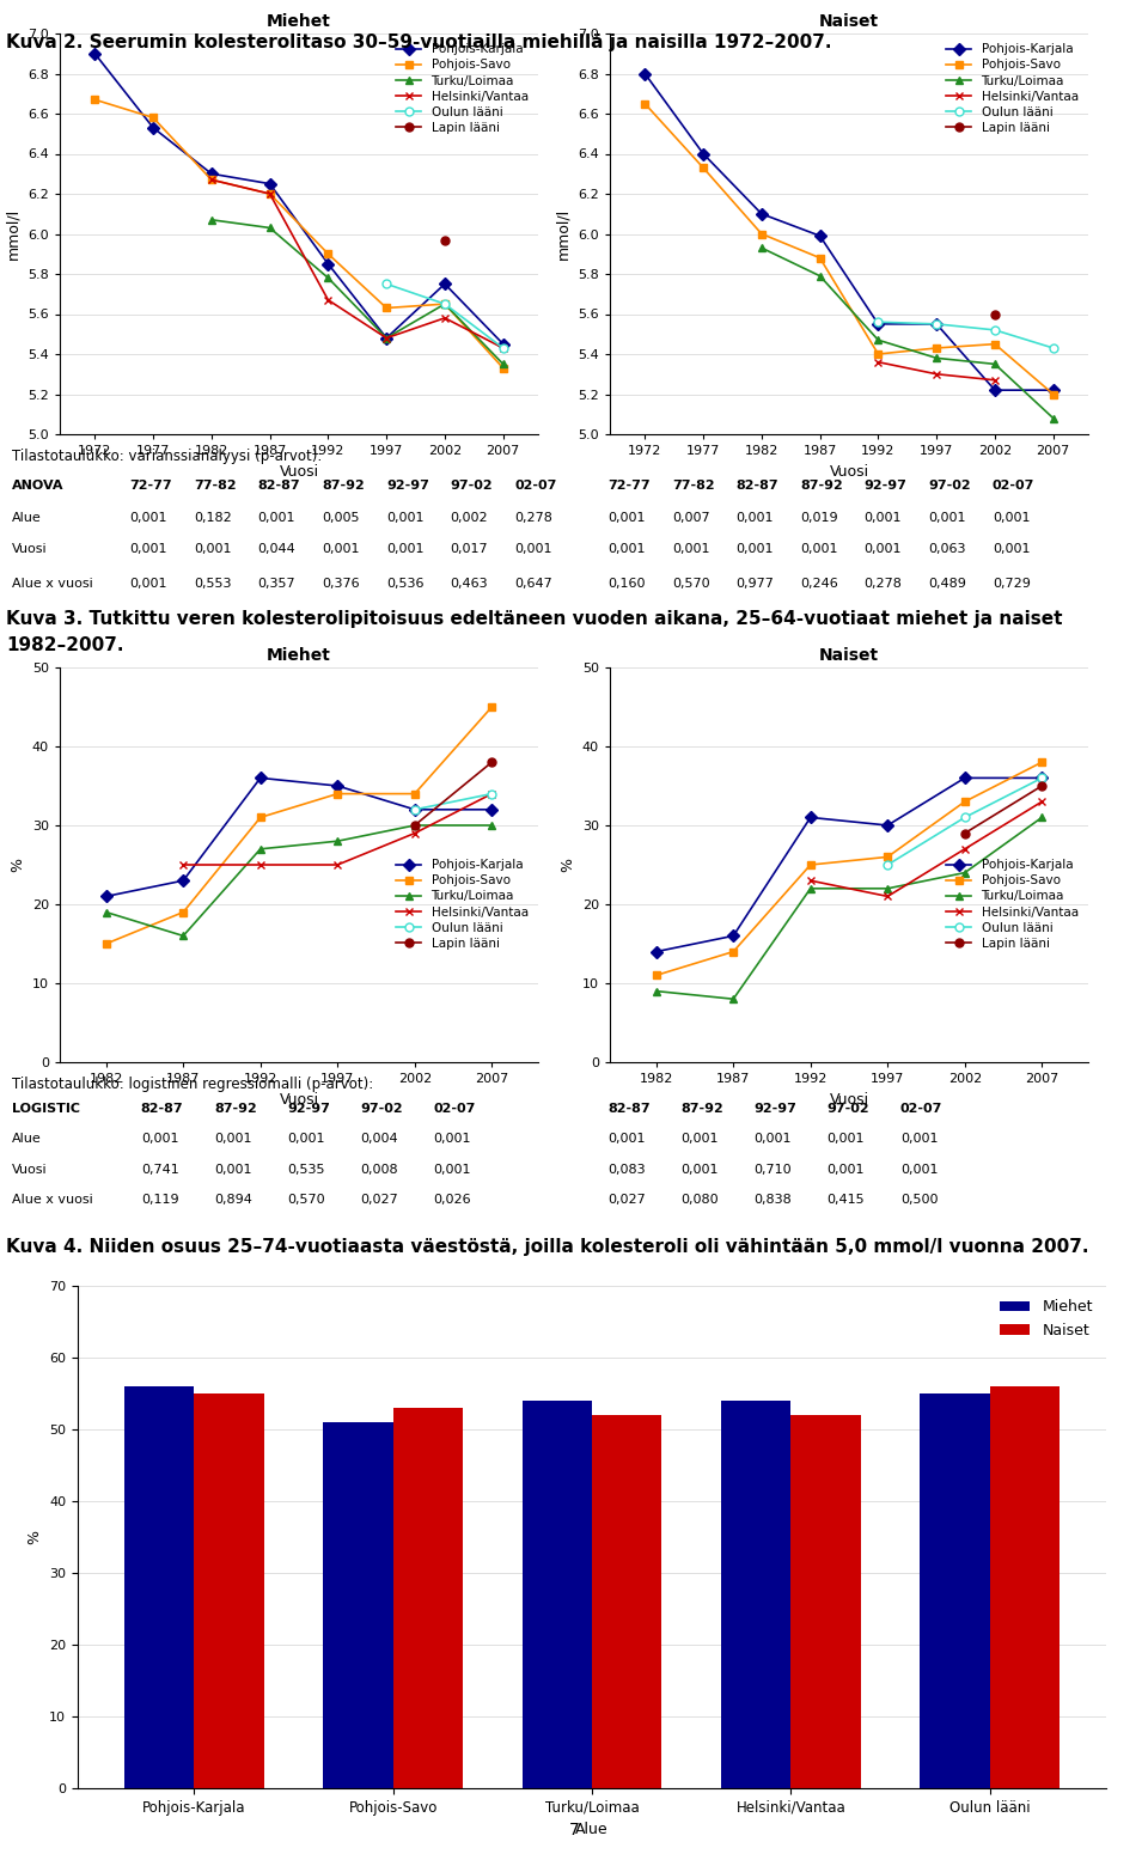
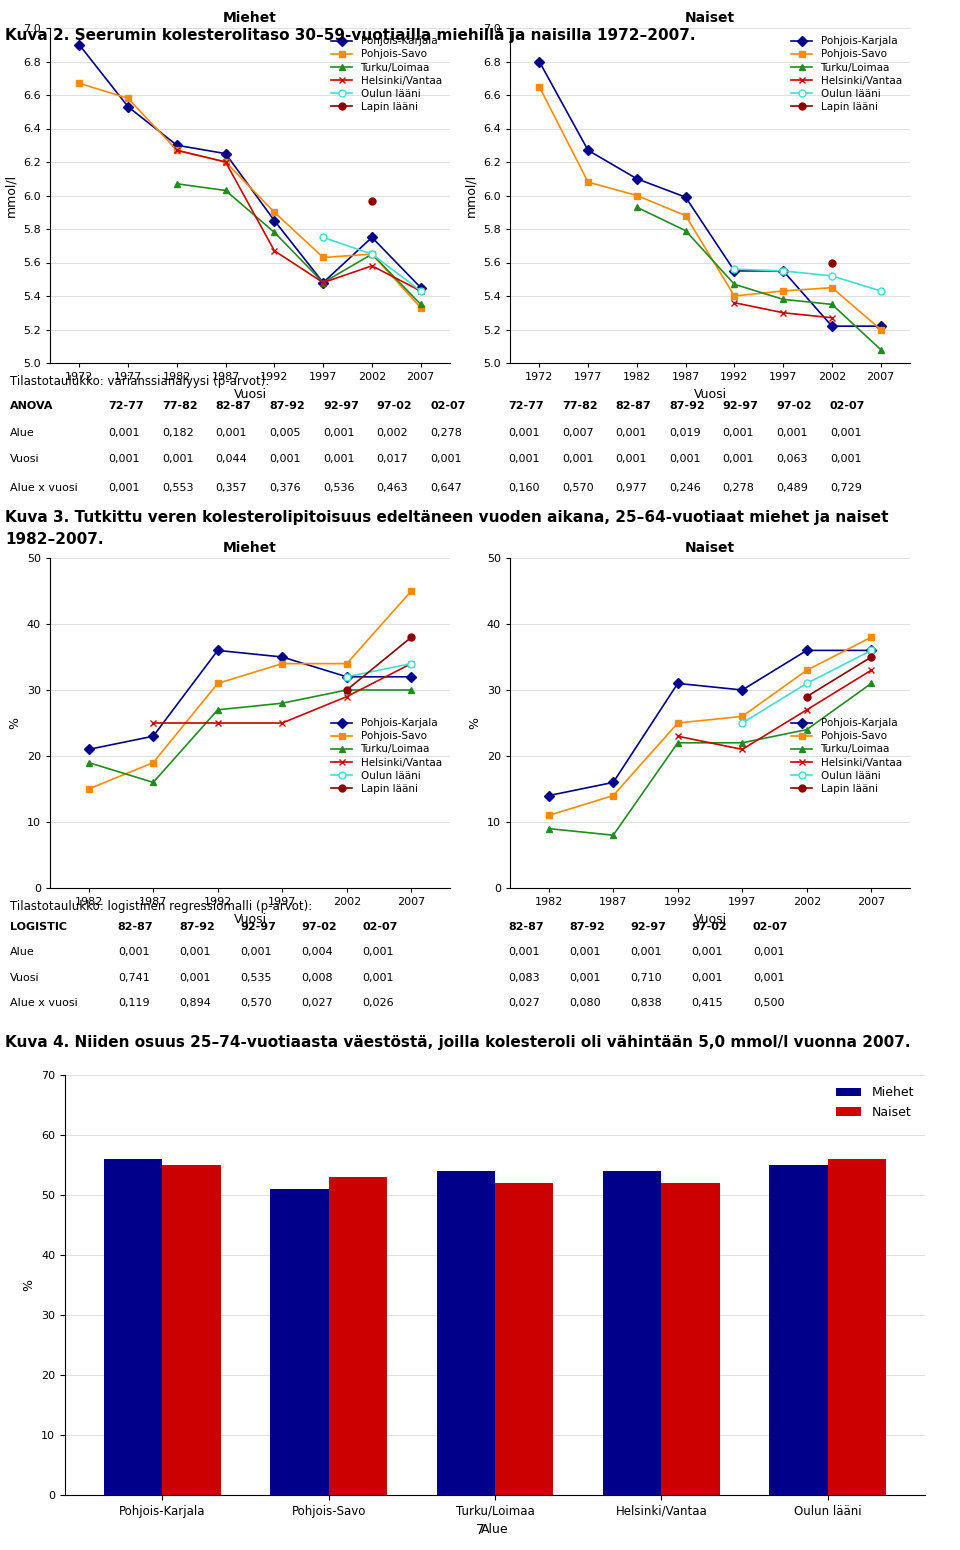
Pohjois-Karjala/1977: 6.40 -> 6.27
Pohjois-Savo/1977: 6.33 -> 6.08
